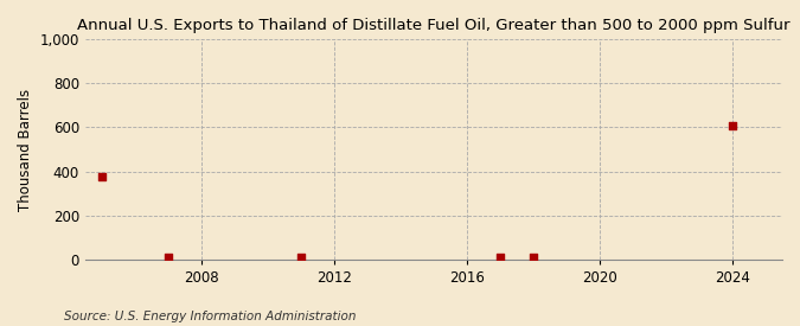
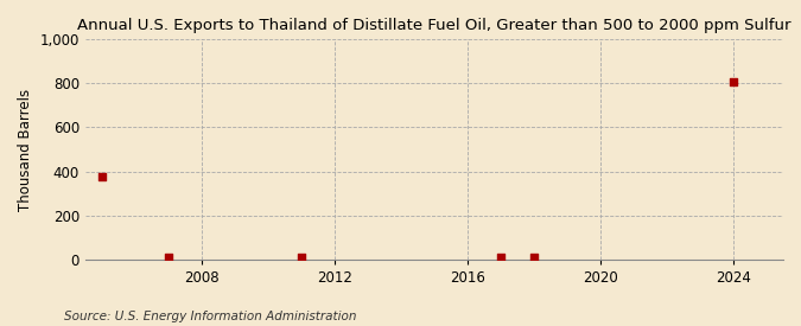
2024: 610 -> 810
